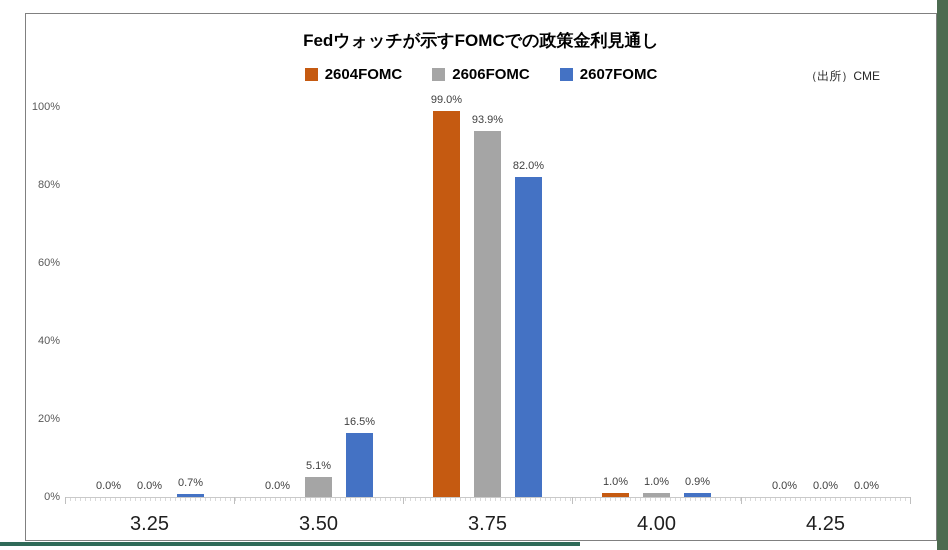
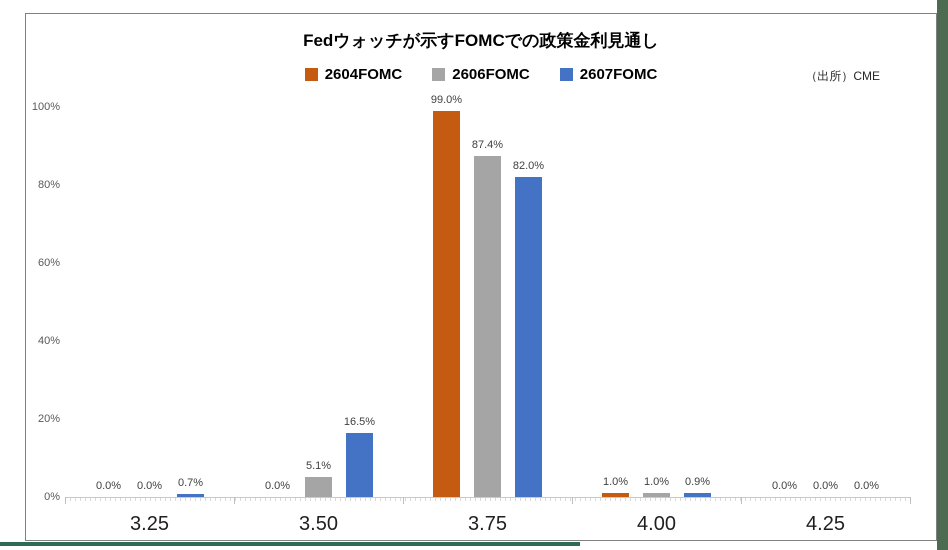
2606FOMC/3.75: 93.9% -> 87.4%
